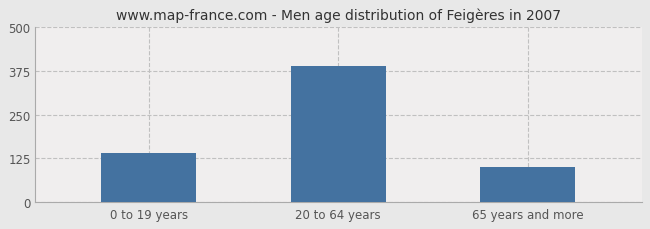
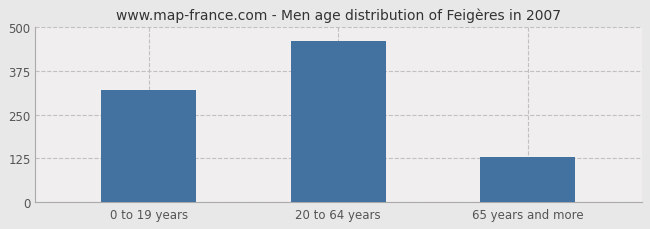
0 to 19 years: 140 -> 320
20 to 64 years: 390 -> 460
65 years and more: 100 -> 130
